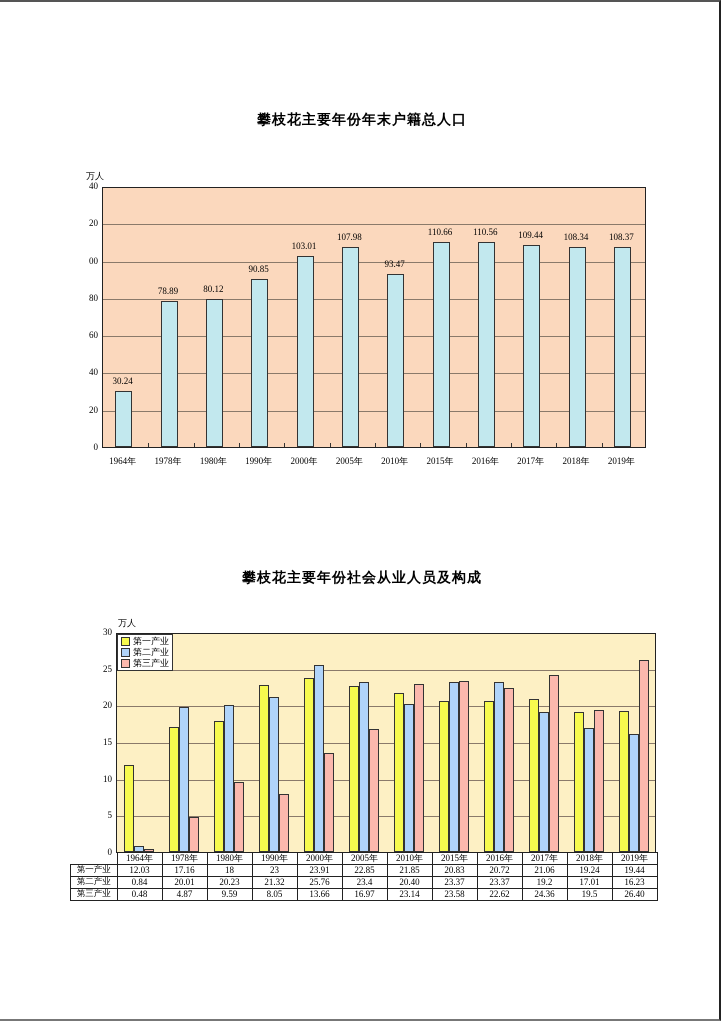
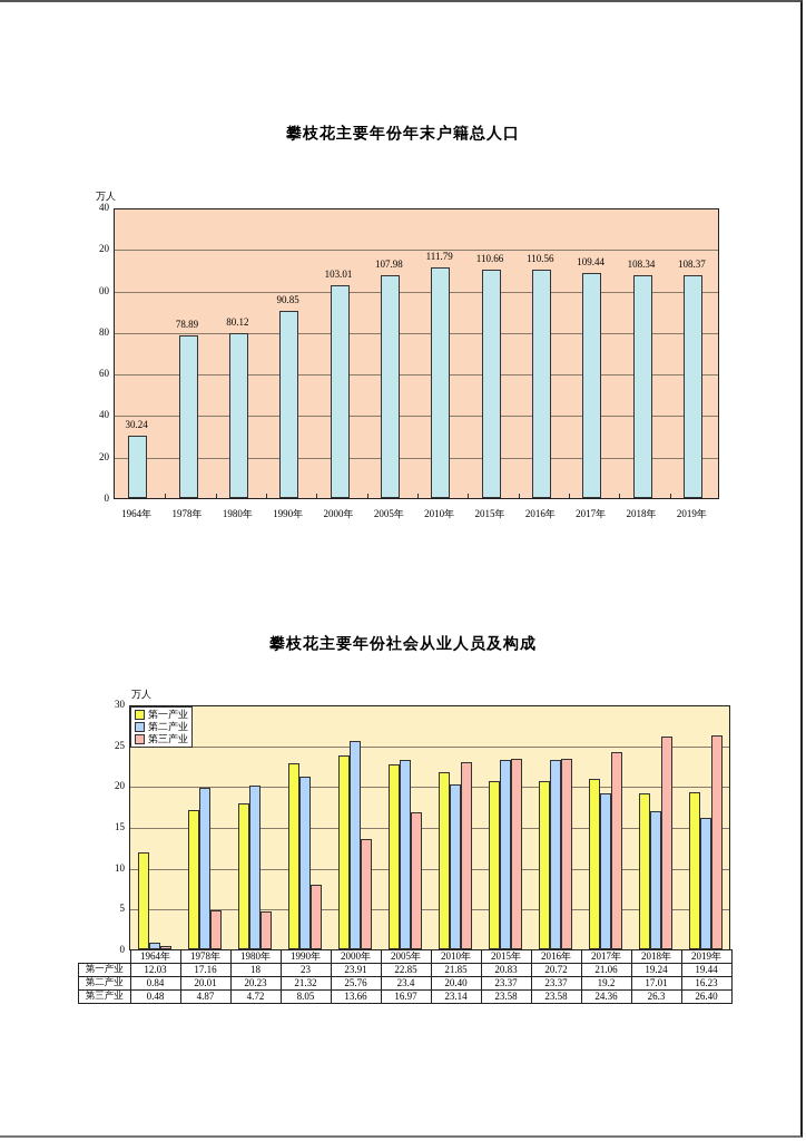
攀枝花主要年份年末户籍总人口/2010年: 93.47 -> 111.79
攀枝花主要年份社会从业人员及构成/第三产业/1980年: 9.59 -> 4.72
攀枝花主要年份社会从业人员及构成/第三产业/2016年: 22.62 -> 23.58
攀枝花主要年份社会从业人员及构成/第三产业/2018年: 19.5 -> 26.3
